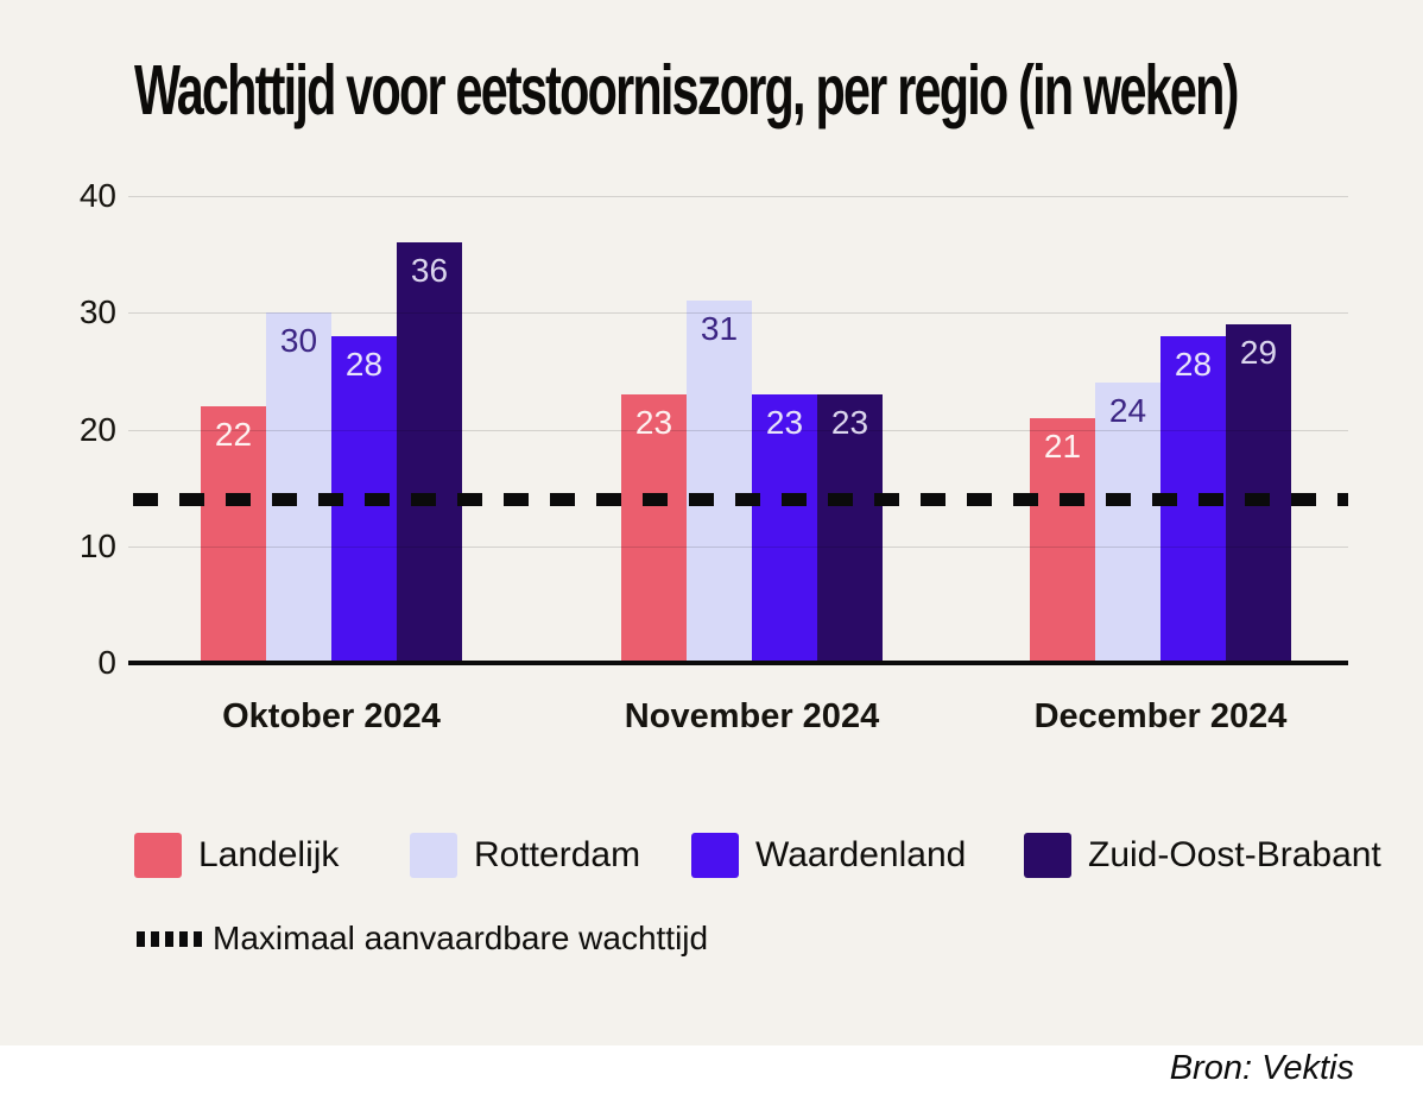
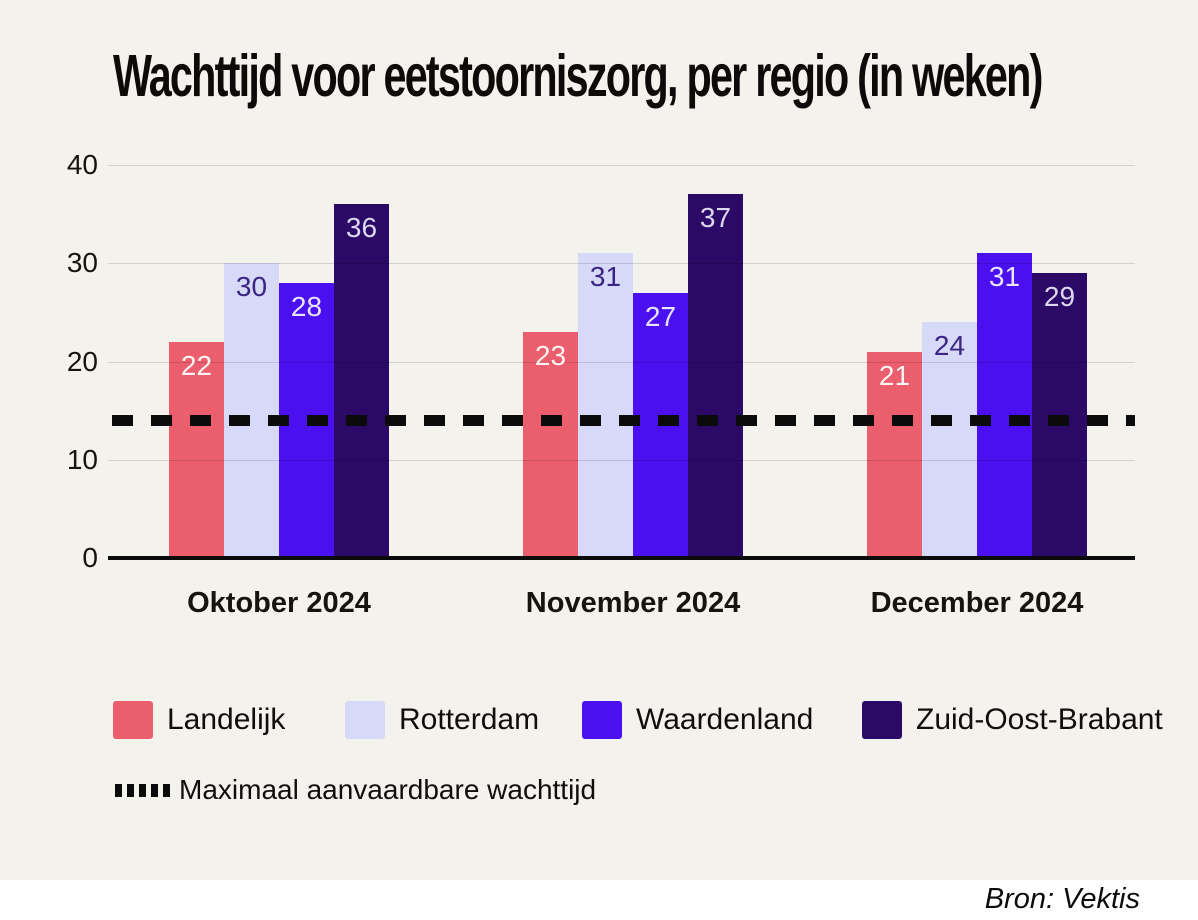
Waardenland/November 2024: 23 -> 27
Zuid-Oost-Brabant/November 2024: 23 -> 37
Waardenland/December 2024: 28 -> 31
